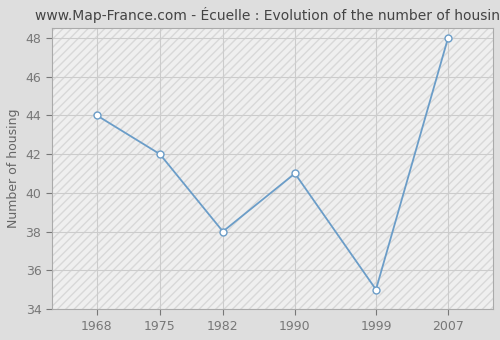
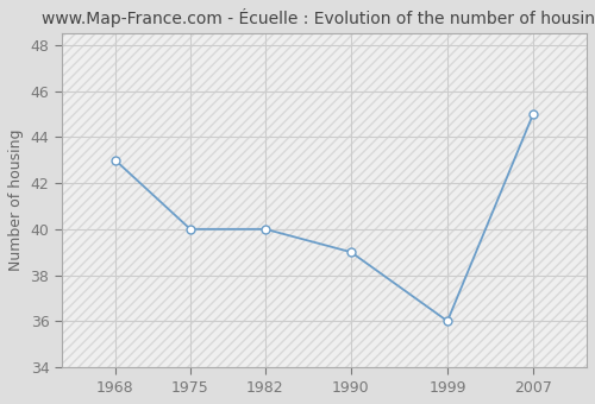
1968: 44 -> 43
1975: 42 -> 40
1982: 38 -> 40
1990: 41 -> 39
1999: 35 -> 36
2007: 48 -> 45
